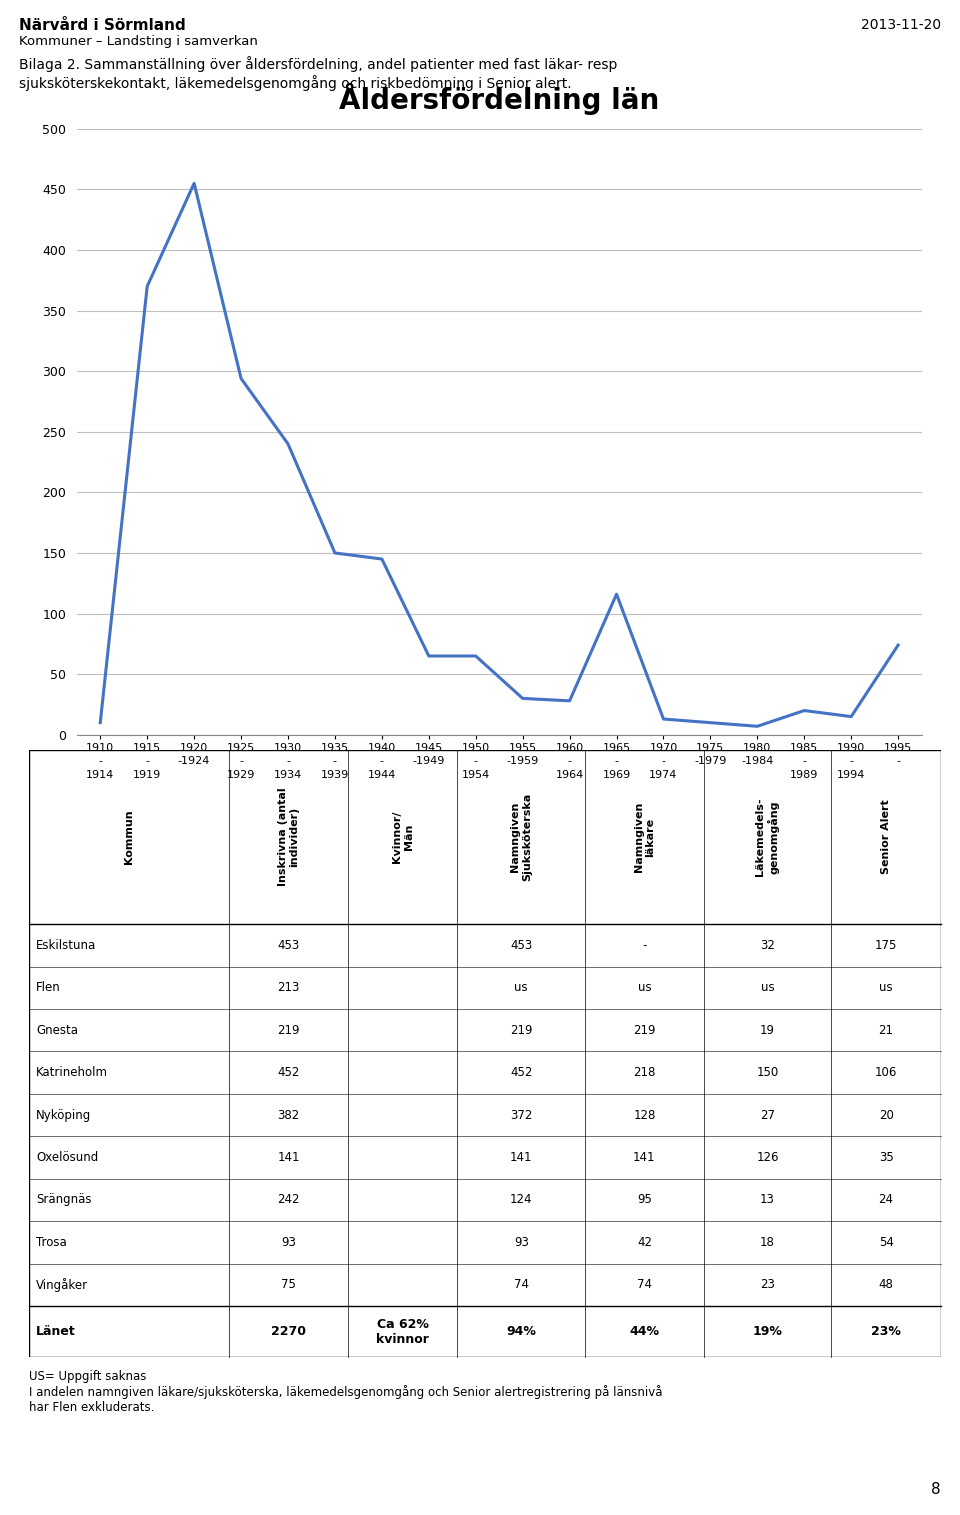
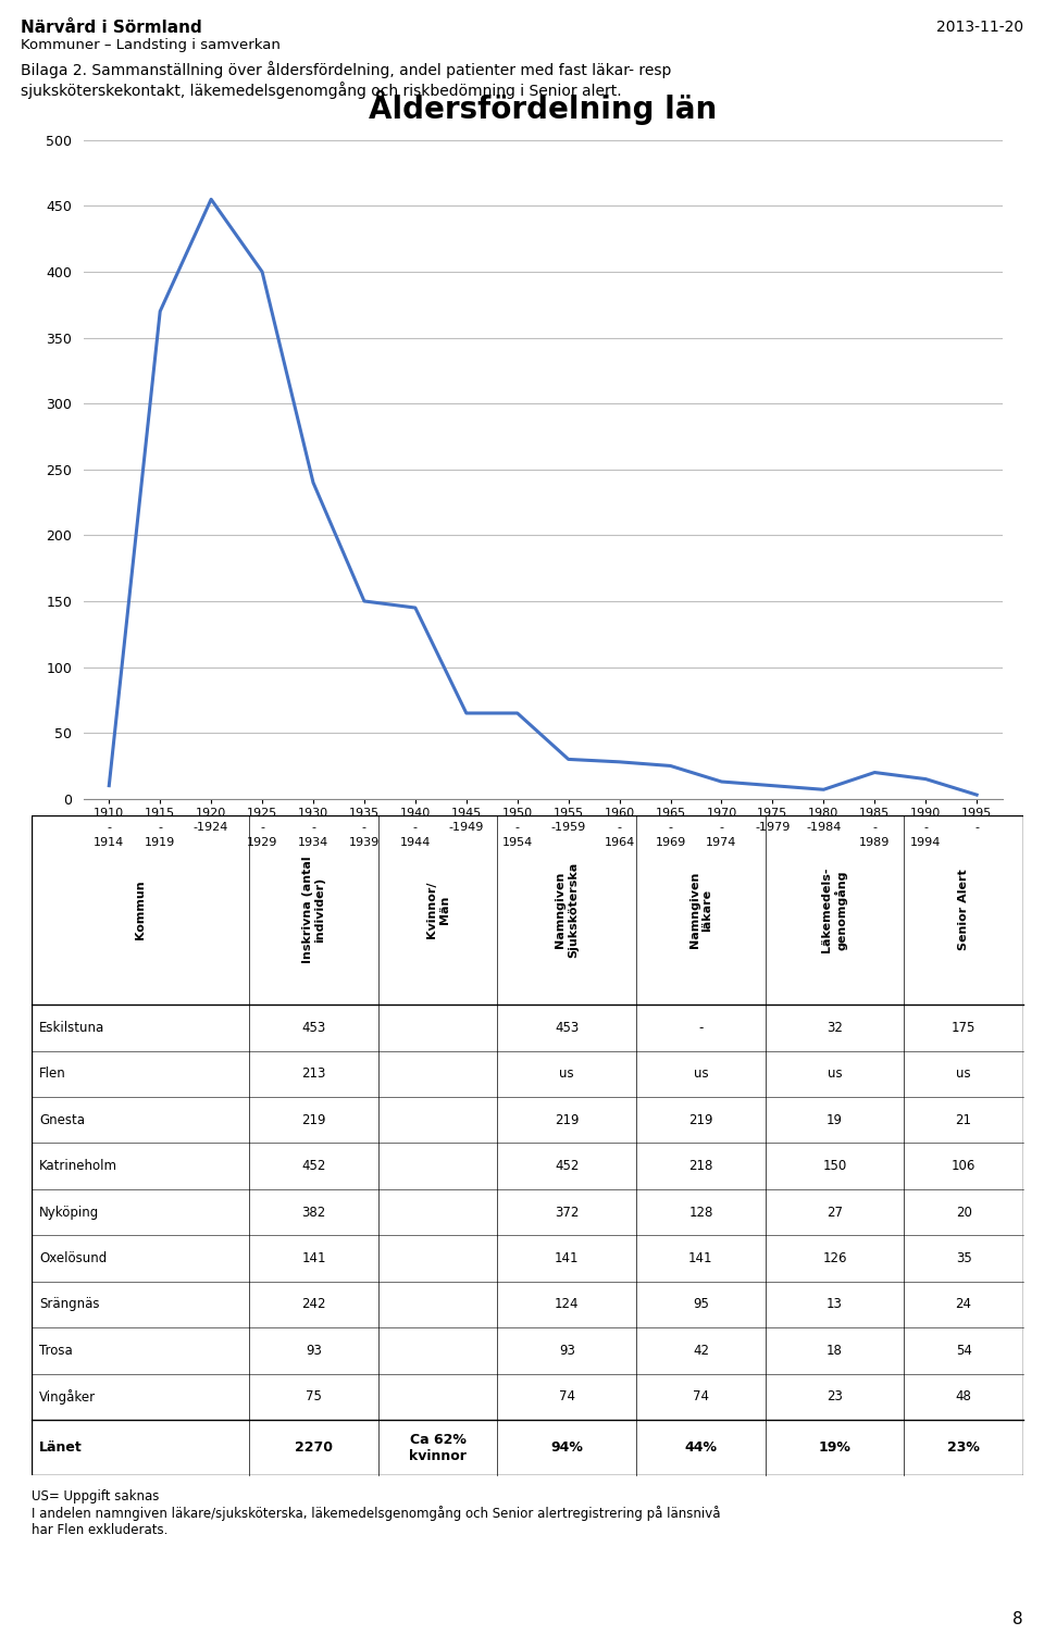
1925 - 1929: 294 -> 400
1965 - 1969: 116 -> 25
1995 -: 74 -> 3
